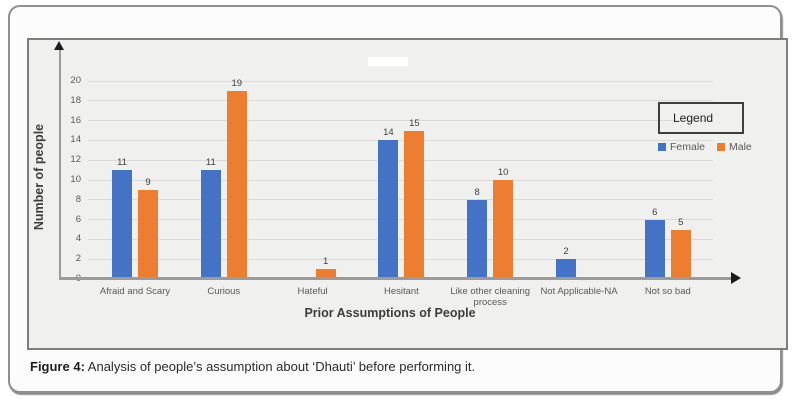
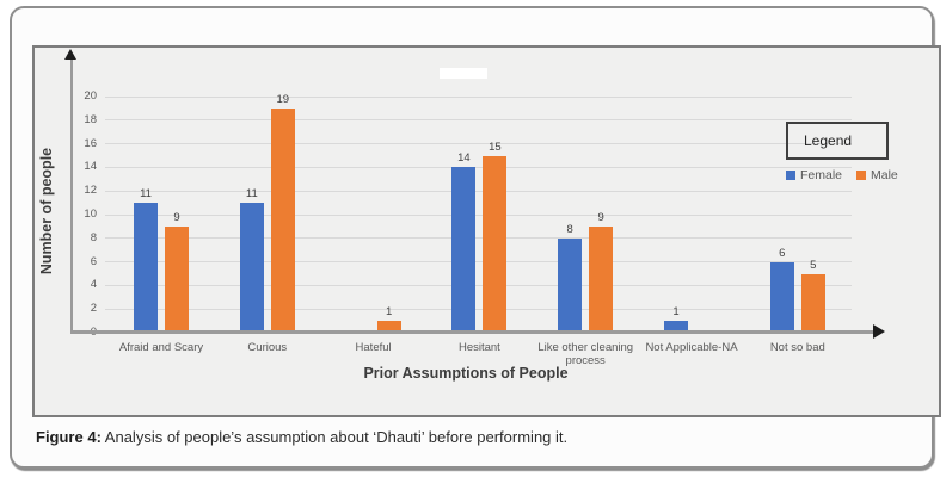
Male/Like other cleaning process: 10 -> 9
Female/Not Applicable-NA: 2 -> 1
